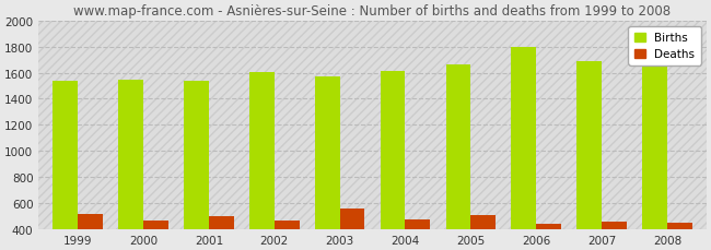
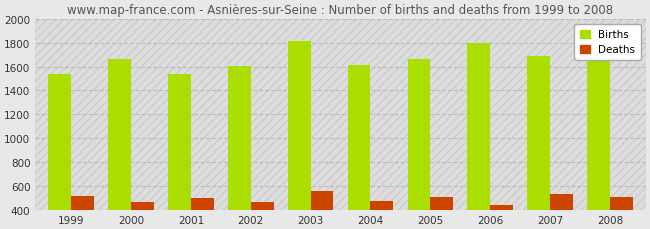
Births/2000: 1550 -> 1660
Births/2003: 1570 -> 1810
Deaths/2007: 460 -> 530
Deaths/2008: 450 -> 510
